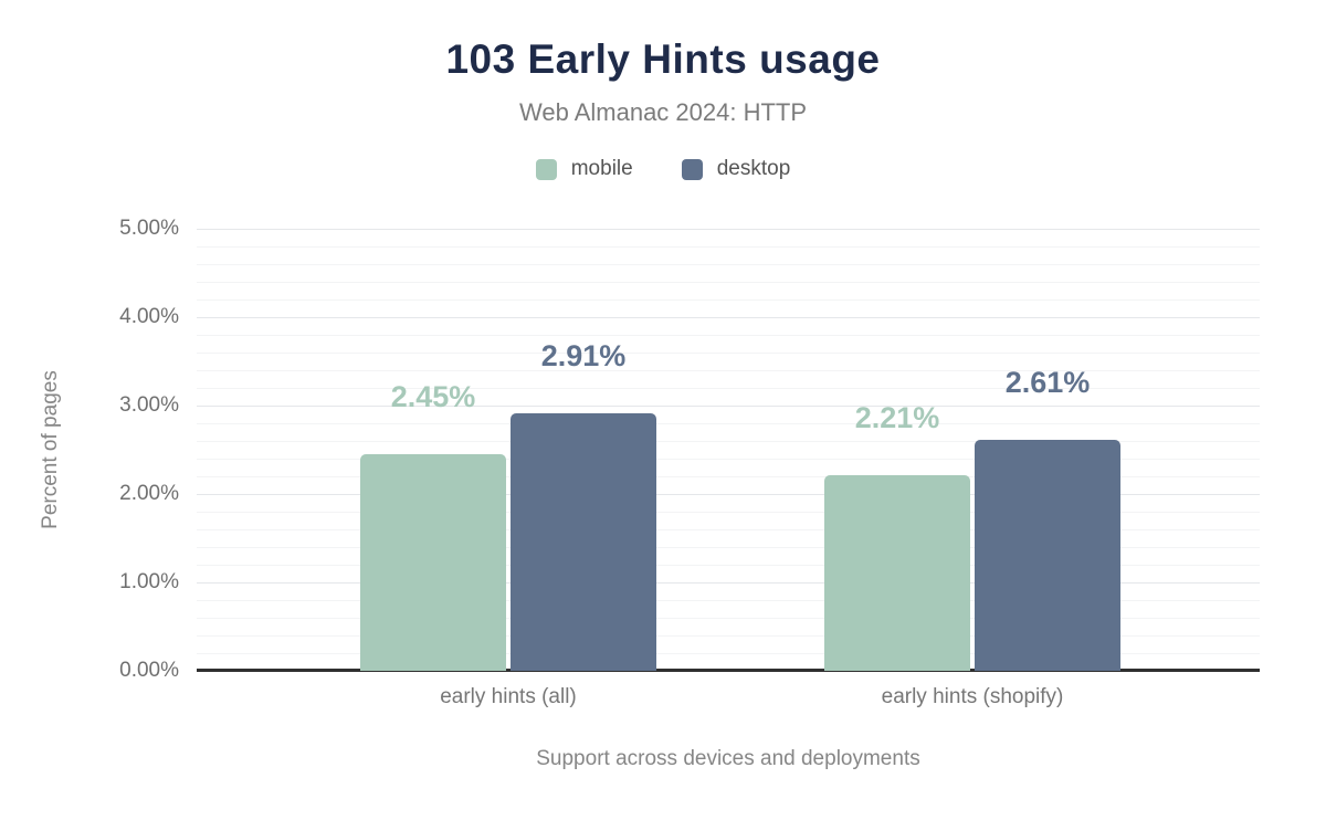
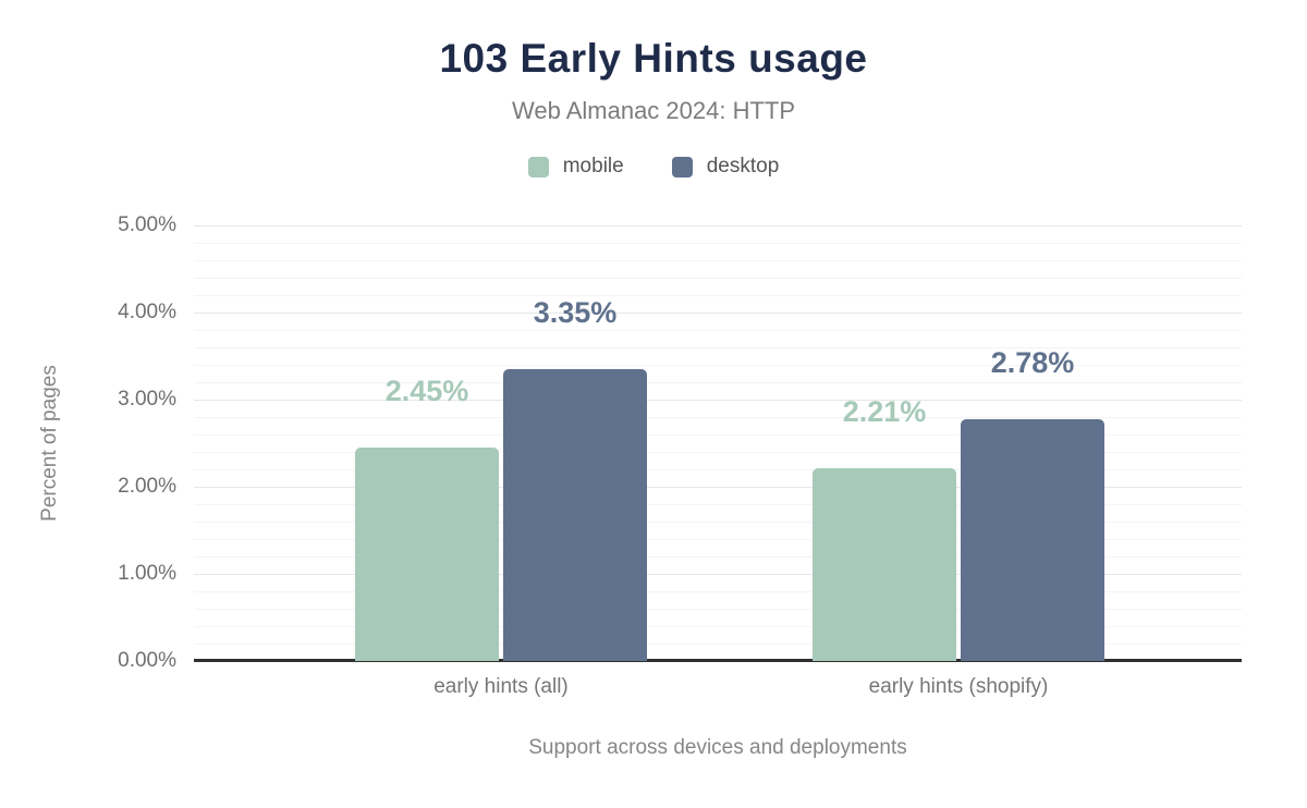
desktop/early hints (all): 2.91% -> 3.35%
desktop/early hints (shopify): 2.61% -> 2.78%
